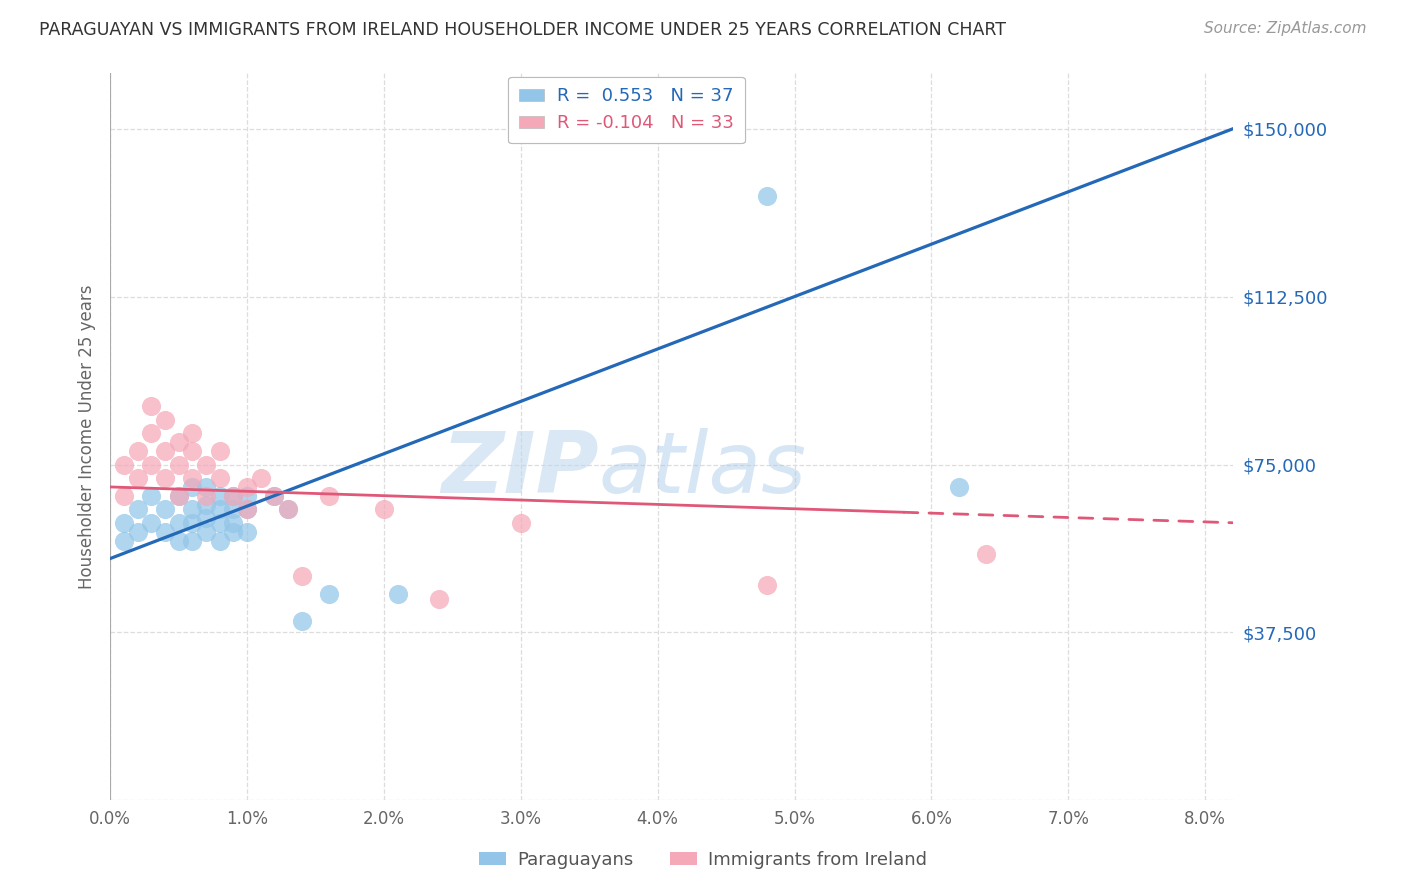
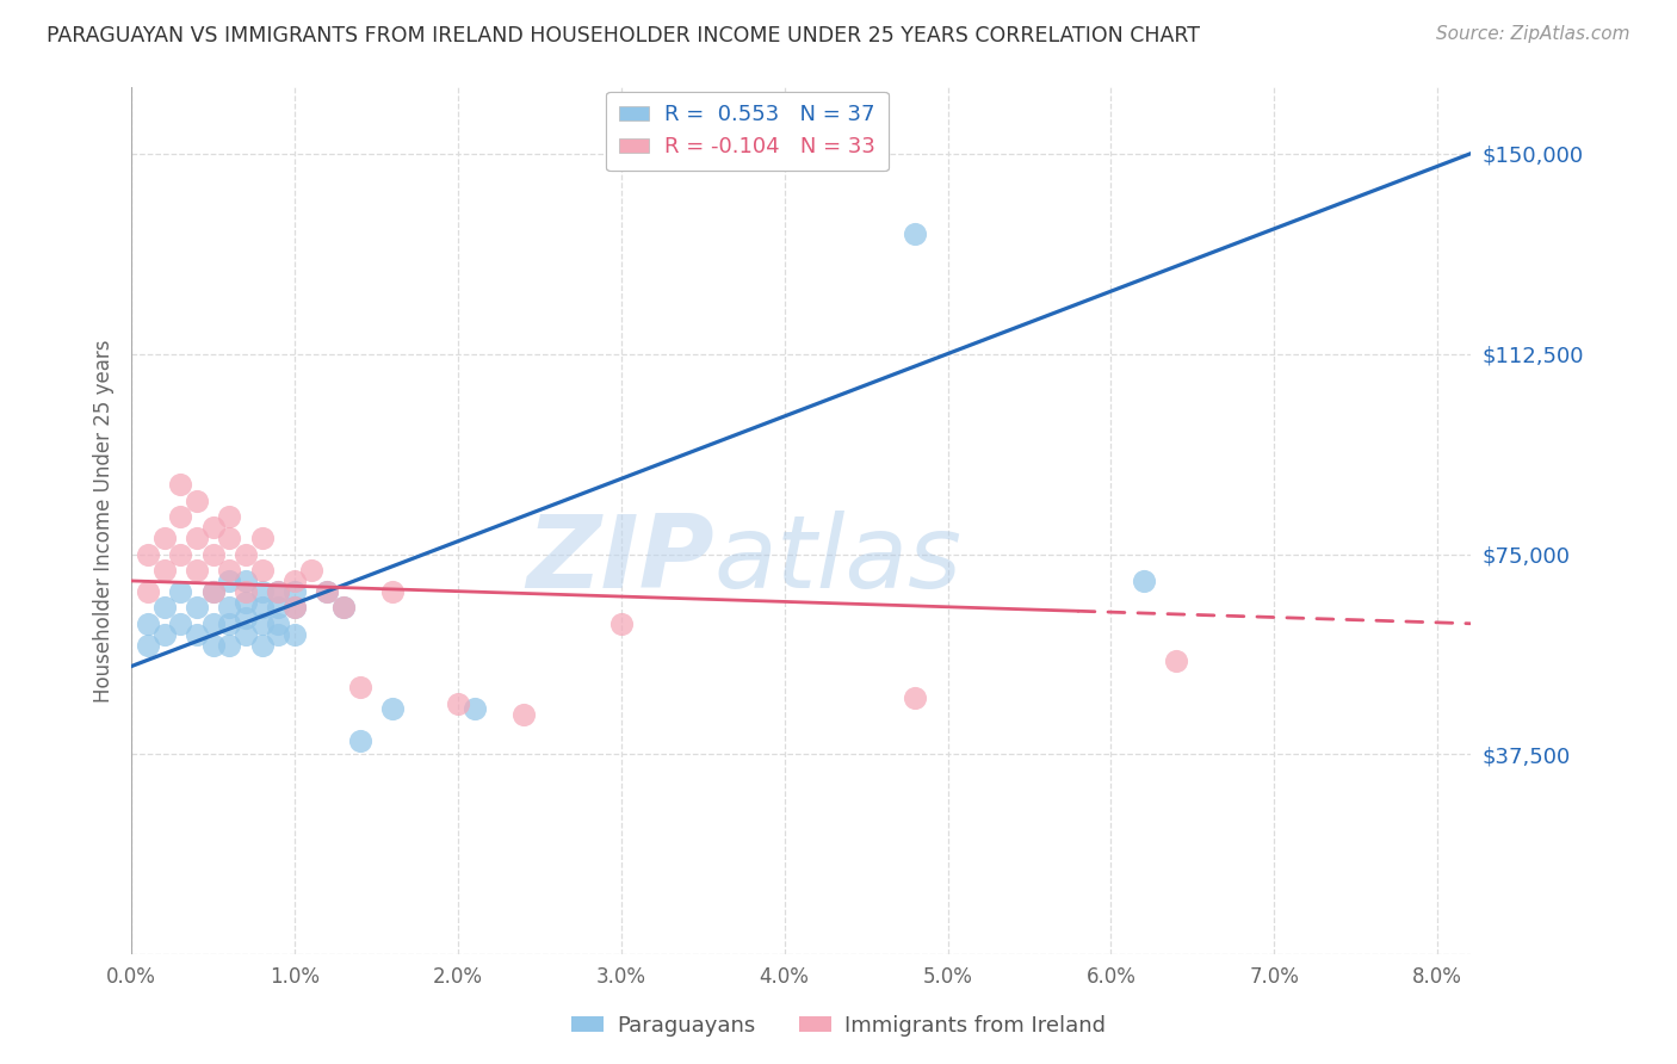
Immigrants from Ireland/2.0%: $65,000 -> $47,000
